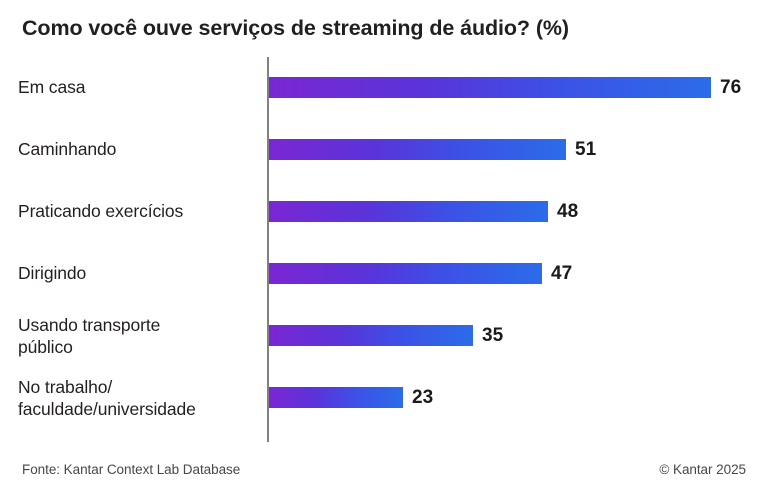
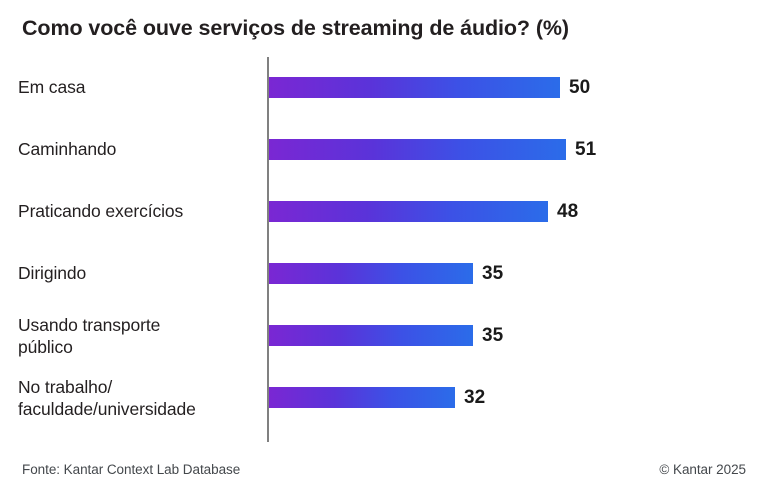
Em casa: 76 -> 50
Dirigindo: 47 -> 35
No trabalho/ faculdade/universidade: 23 -> 32
